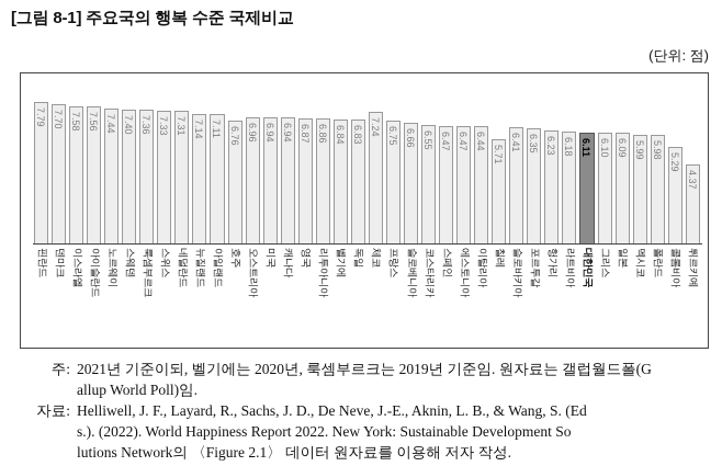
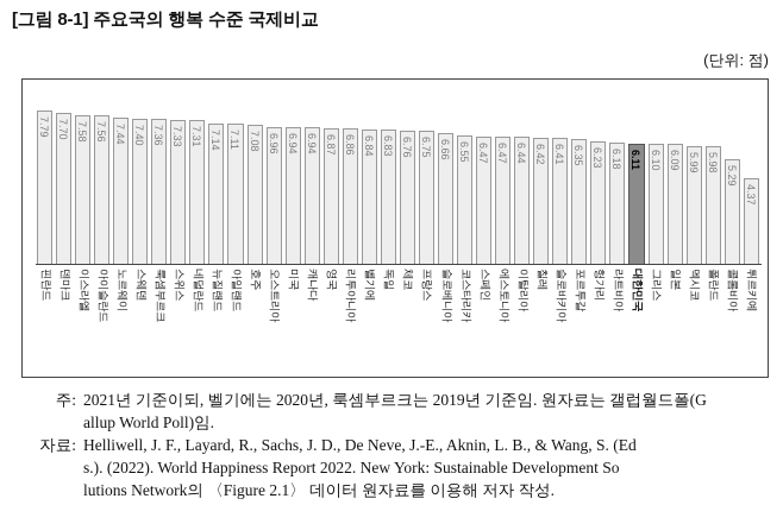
호주: 6.76 -> 7.08
체코: 7.24 -> 6.76
칠레: 5.71 -> 6.42
